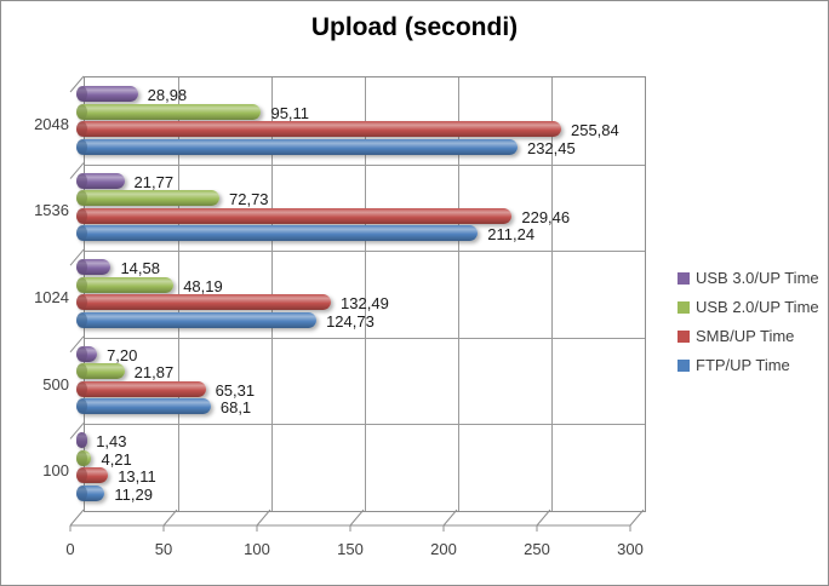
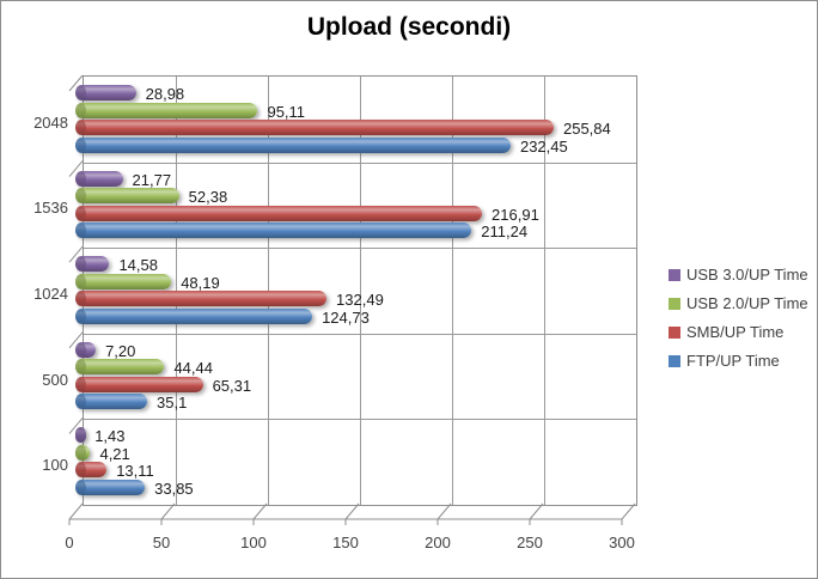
USB 2.0/UP Time/1536: 72,73 -> 52,38
SMB/UP Time/1536: 229,46 -> 216,91
USB 2.0/UP Time/500: 21,87 -> 44,44
FTP/UP Time/500: 68,1 -> 35,1
FTP/UP Time/100: 11,29 -> 33,85
